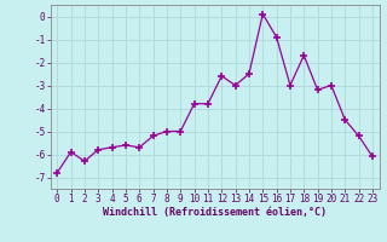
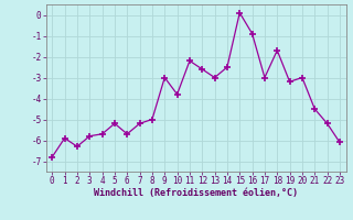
5: -5.6 -> -5.2
9: -5.0 -> -3.0
11: -3.8 -> -2.2
